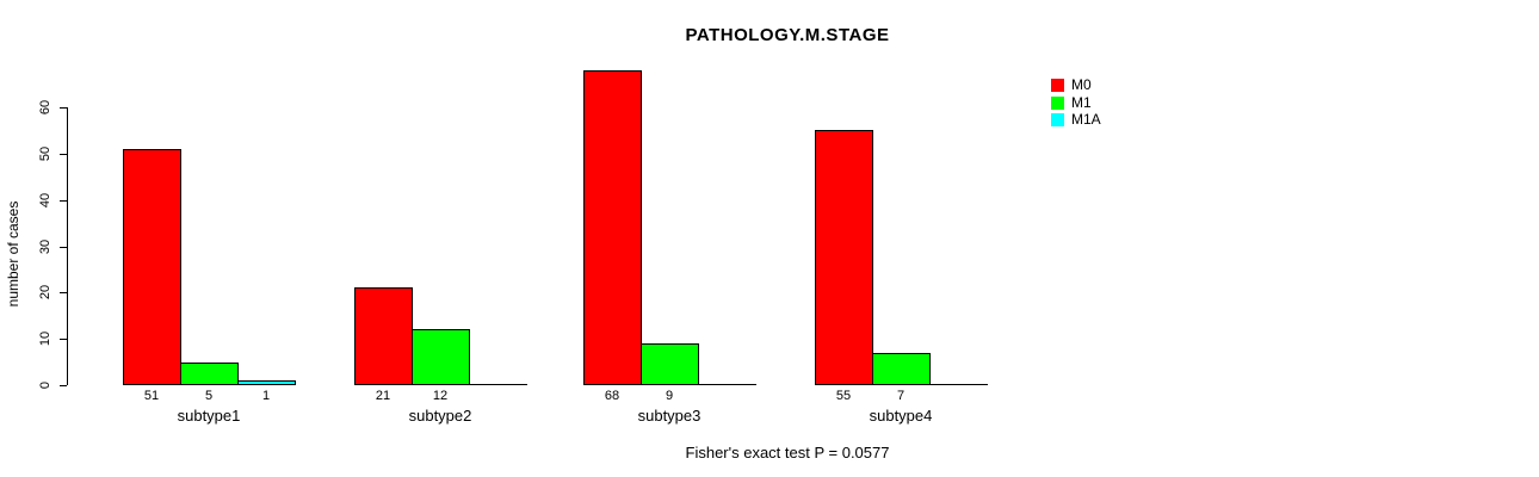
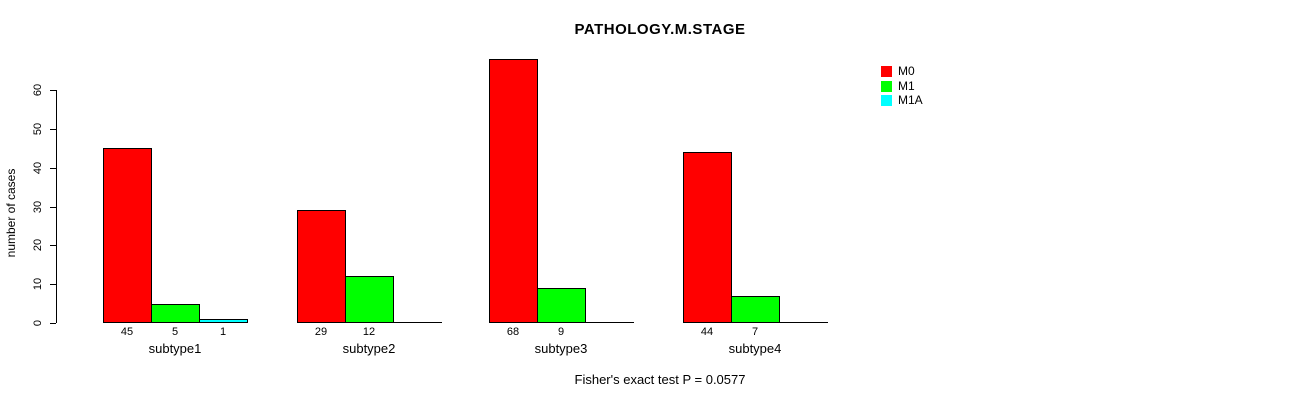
M0/subtype1: 51 -> 45
M0/subtype2: 21 -> 29
M0/subtype4: 55 -> 44
